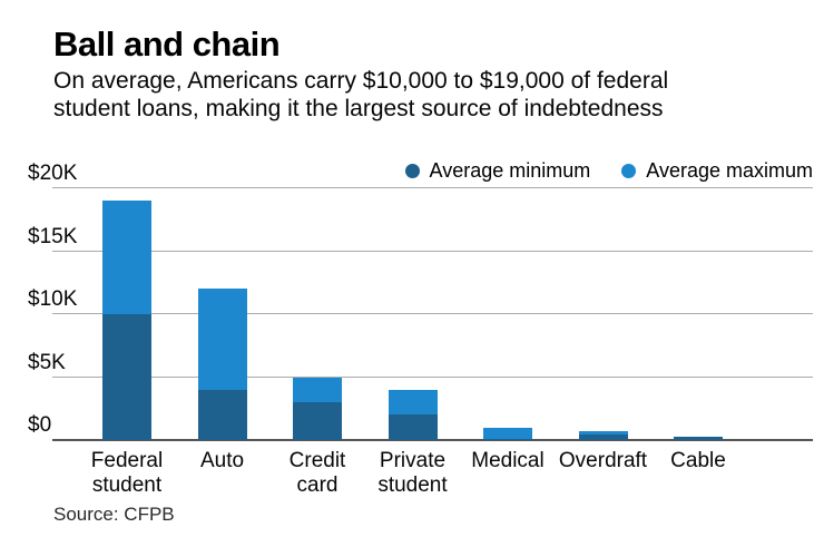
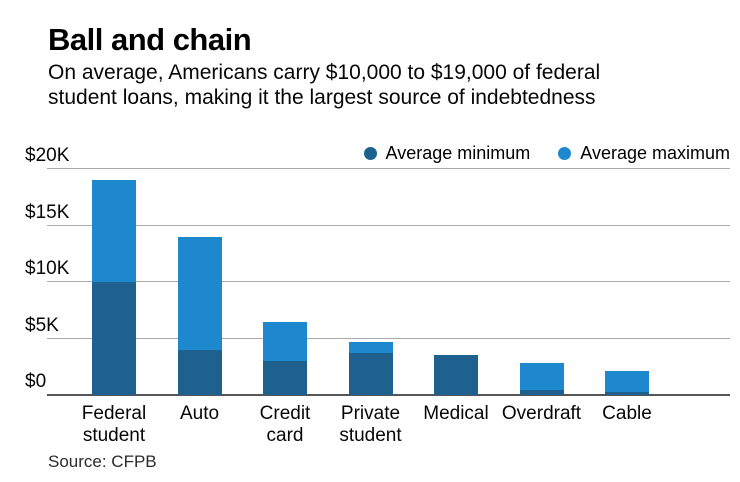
Average maximum/Auto: $12.0K -> $14.0K
Average maximum/Credit card: $5.0K -> $6.5K
Average minimum/Private student: $2.0K -> $3.7K
Average maximum/Private student: $4.0K -> $4.7K
Average minimum/Medical: $0.1K -> $3.5K
Average maximum/Medical: $1.0K -> $2.1K
Average maximum/Overdraft: $0.7K -> $2.8K
Average maximum/Cable: $0.2K -> $2.1K
